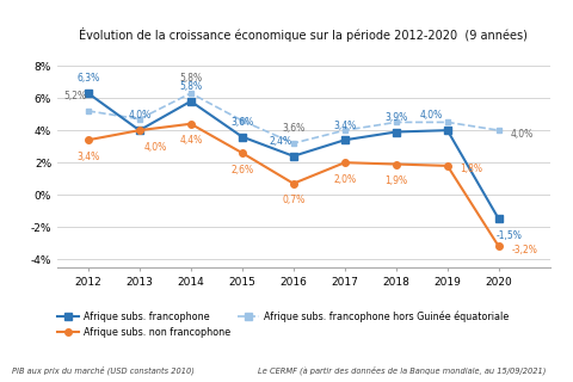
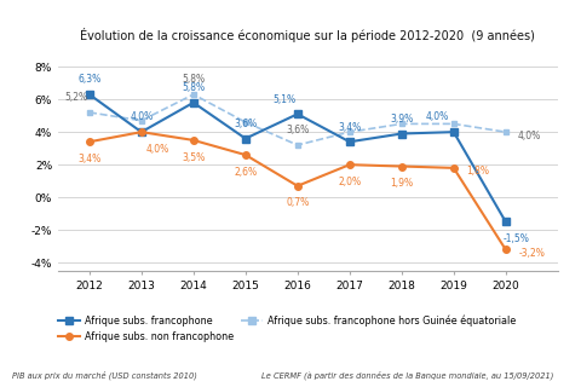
Afrique subs. non francophone/2014: 4,4% -> 3,5%
Afrique subs. francophone/2016: 2,4% -> 5,1%
